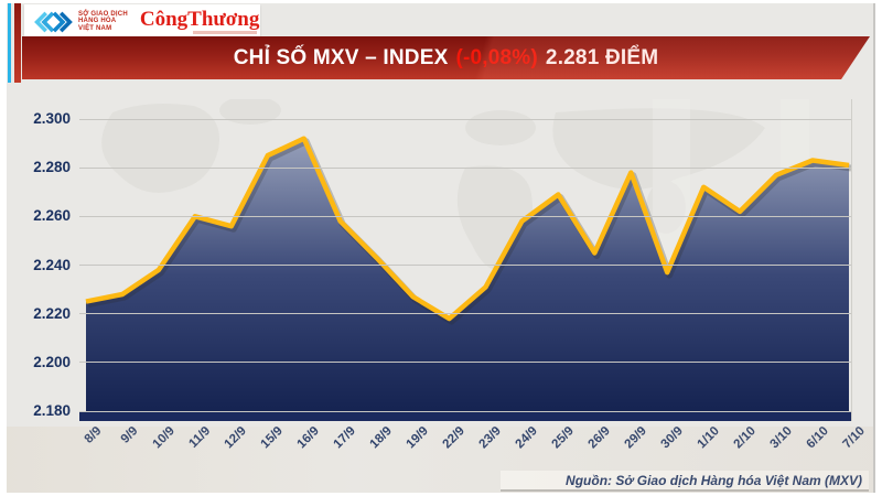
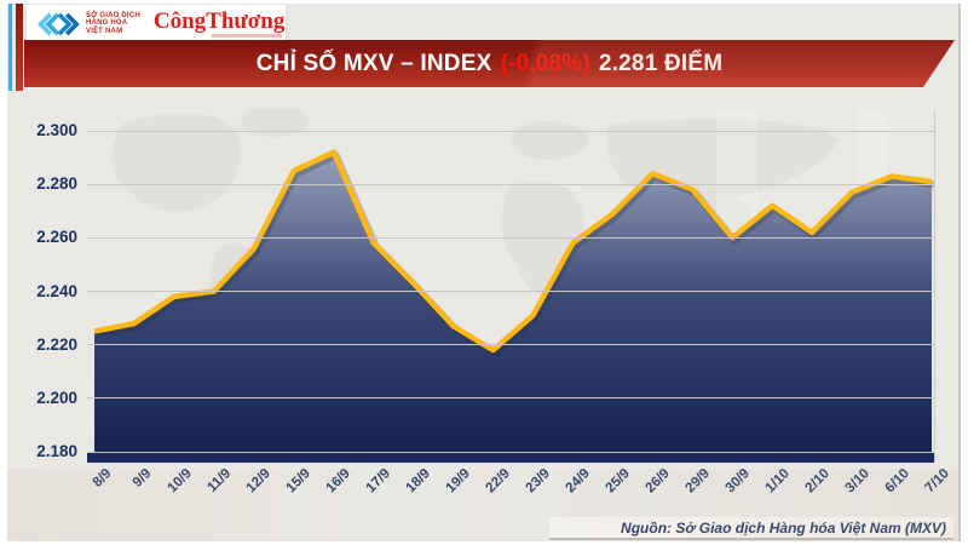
11/9: 2.260 -> 2.240
26/9: 2.245 -> 2.284
30/9: 2.237 -> 2.260
